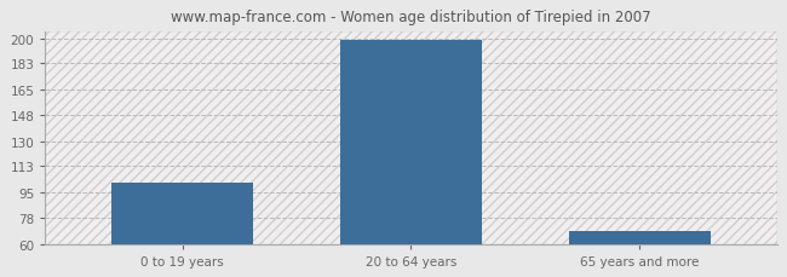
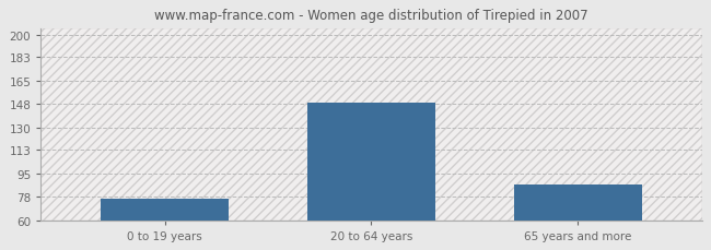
0 to 19 years: 102 -> 76
20 to 64 years: 199 -> 149
65 years and more: 69 -> 87
